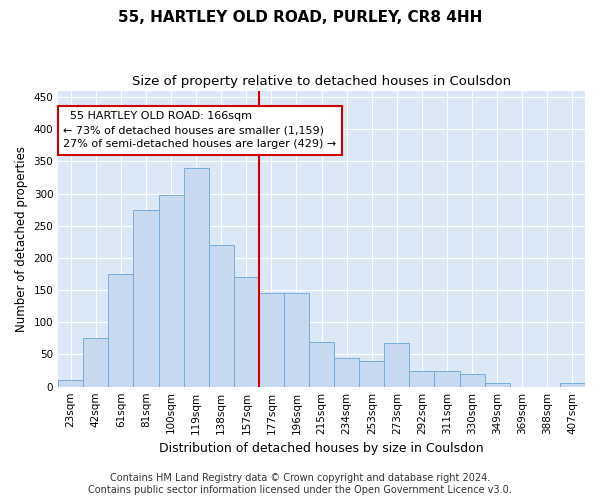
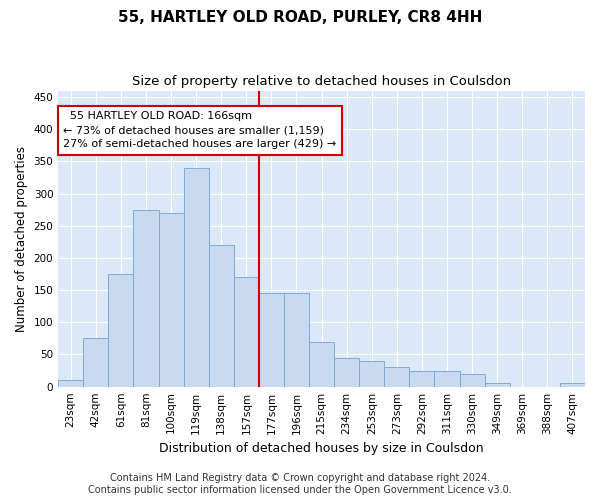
100sqm: 298 -> 270
273sqm: 68 -> 30
